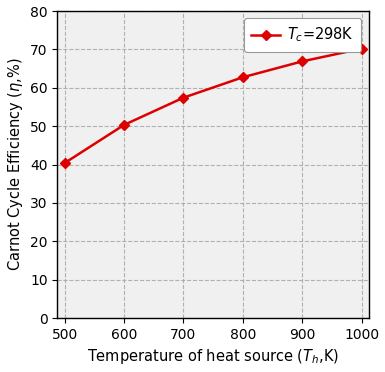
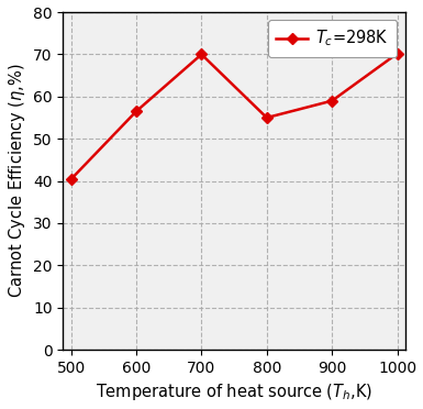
600: 50.3 -> 56.5
700: 57.4 -> 70.0
800: 62.8 -> 55.0
900: 66.9 -> 59.0
